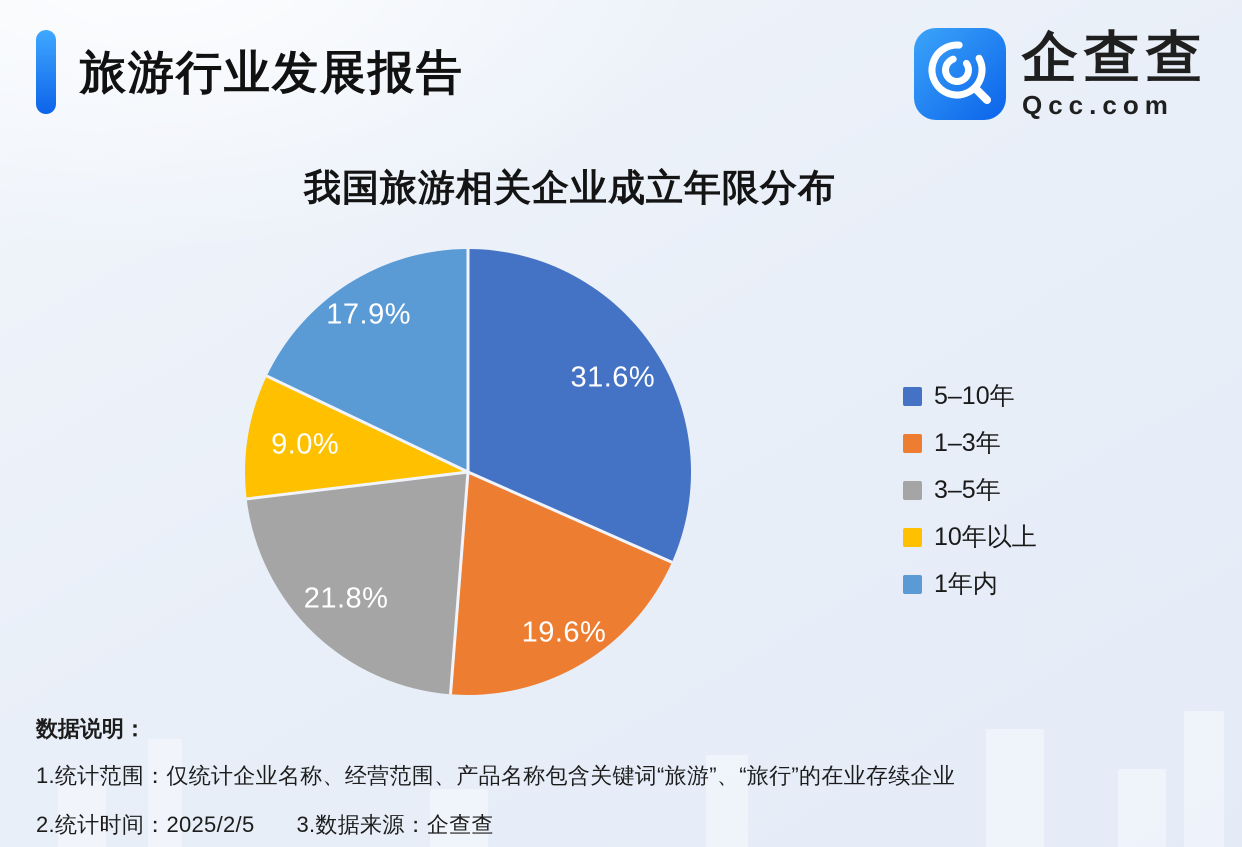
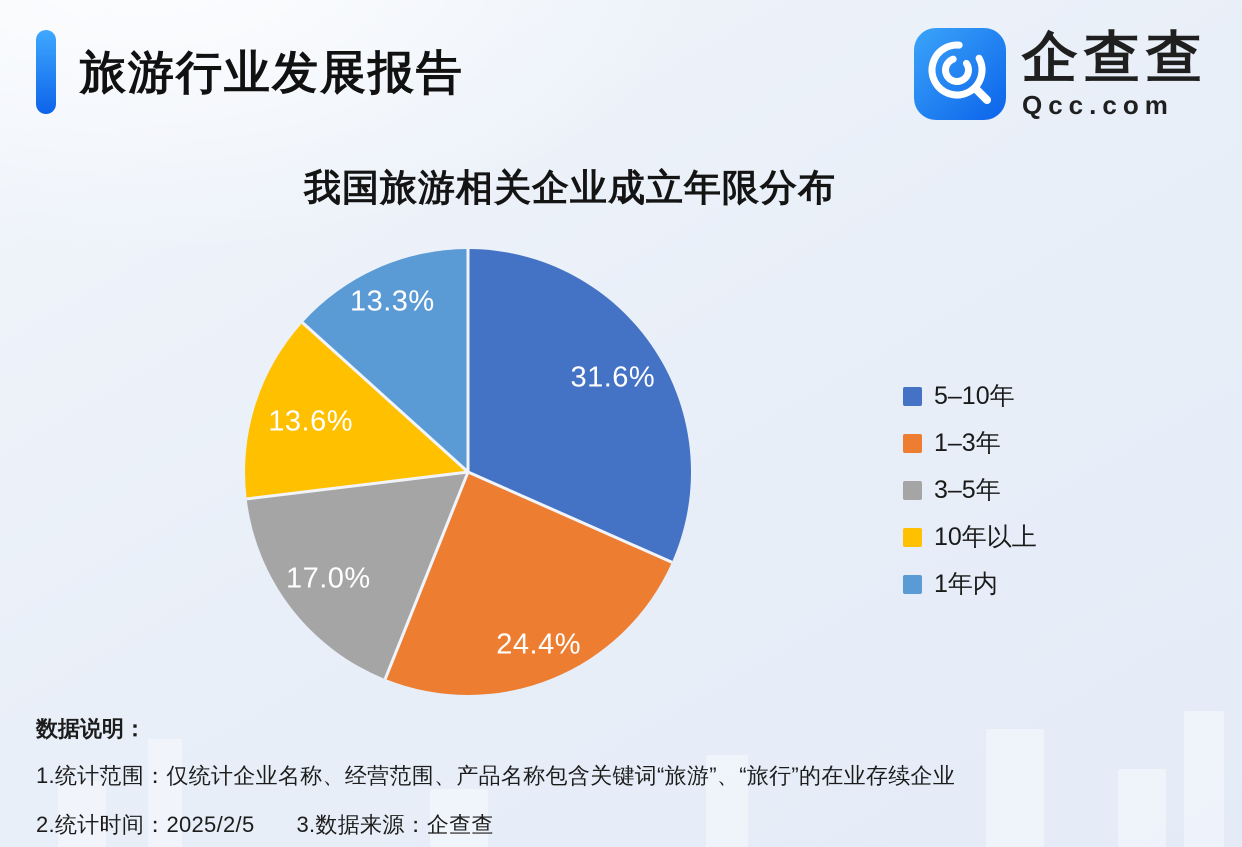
1–3年: 19.6% -> 24.4%
3–5年: 21.8% -> 17.0%
10年以上: 9.0% -> 13.6%
1年内: 17.9% -> 13.3%
